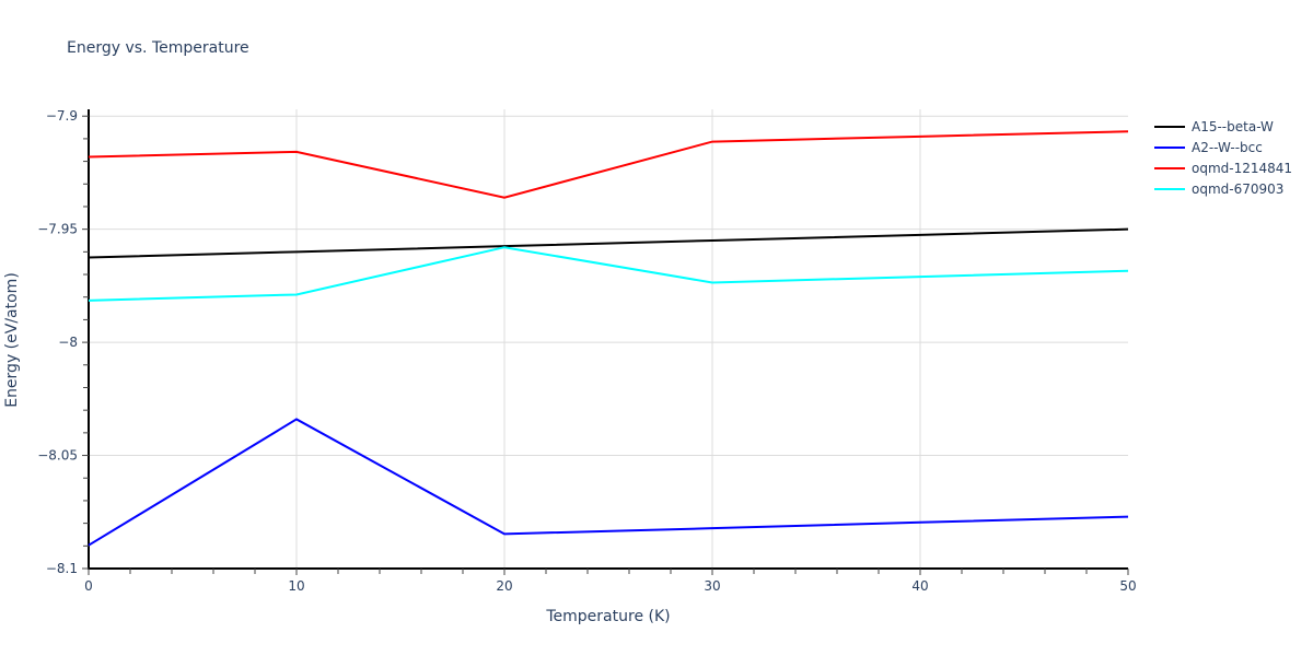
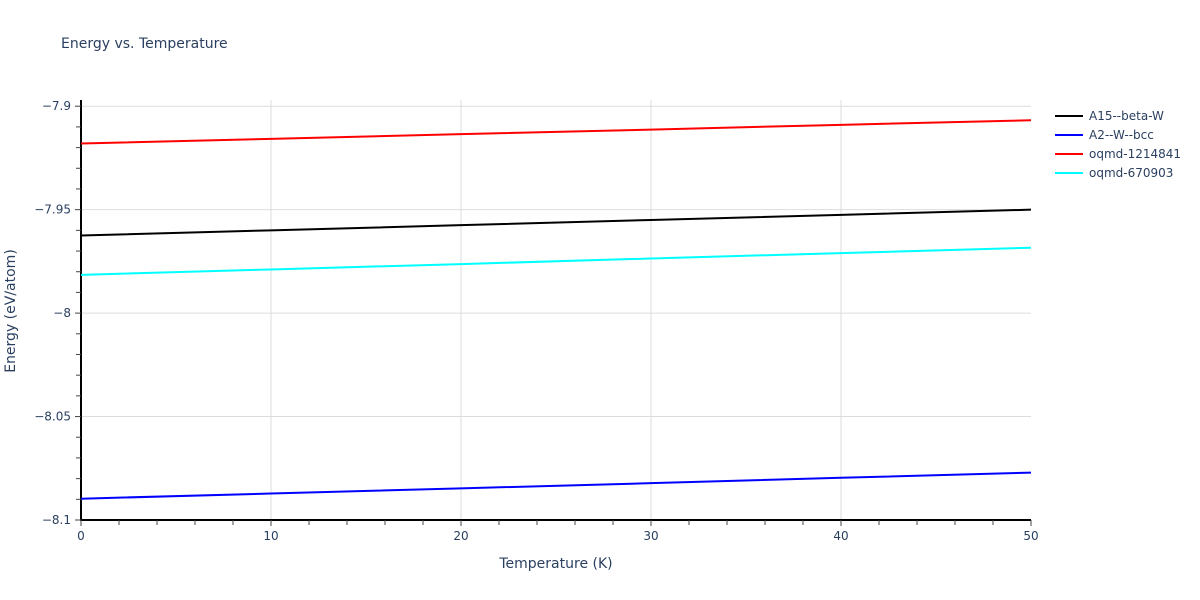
A2--W--bcc/10: -8.034 -> -8.087
oqmd-1214841/20: -7.936 -> -7.913
oqmd-670903/20: -7.958 -> -7.976
